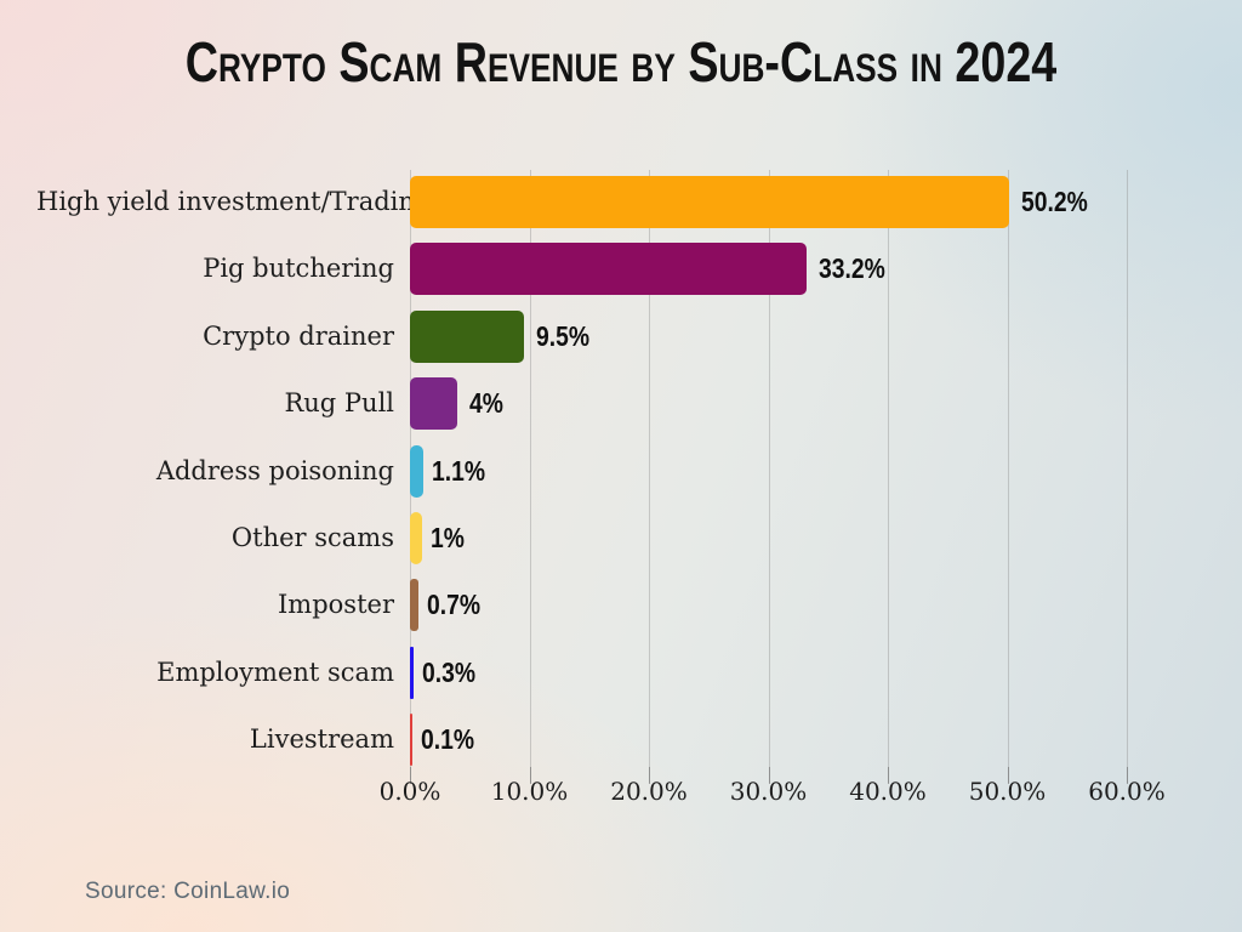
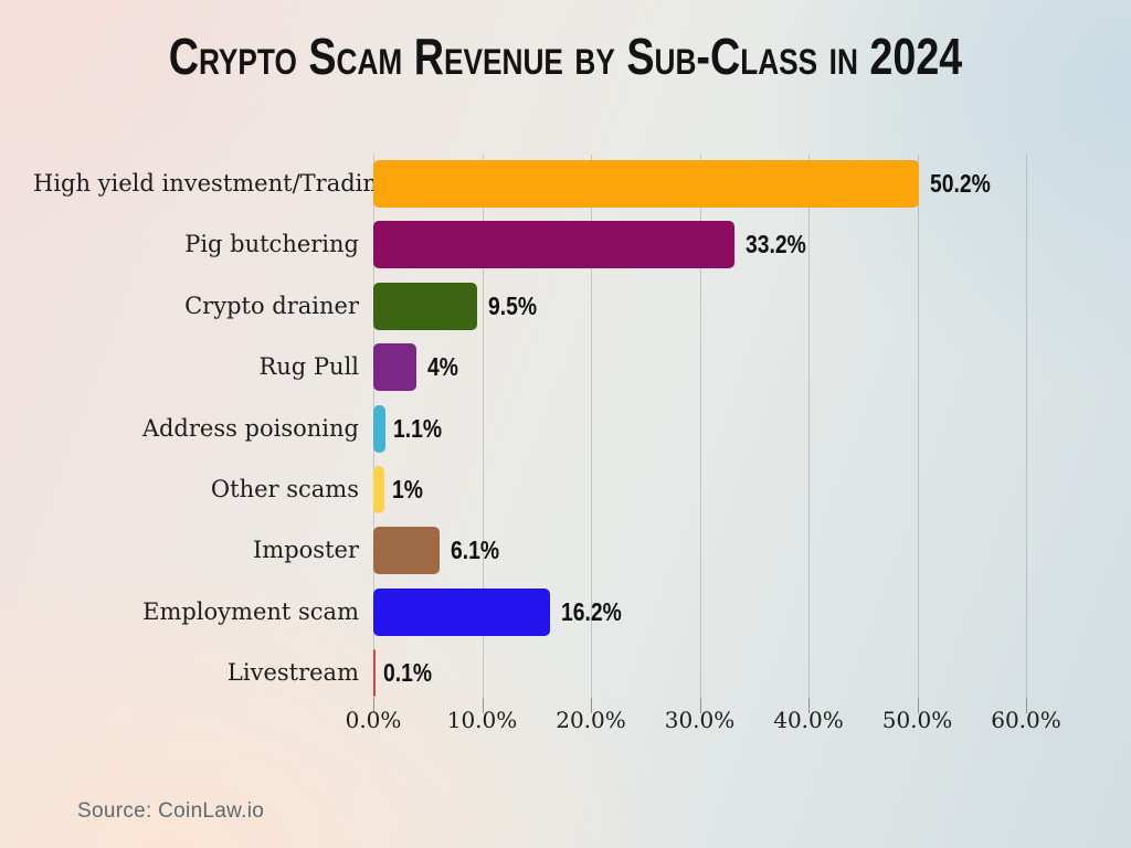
Imposter: 0.7% -> 6.1%
Employment scam: 0.3% -> 16.2%
